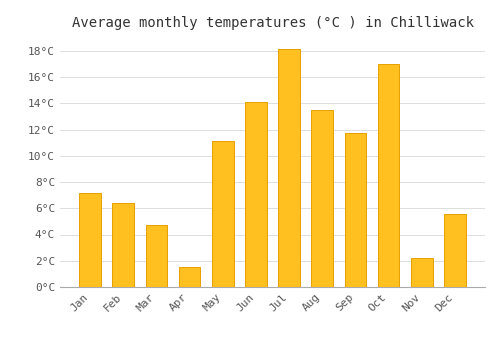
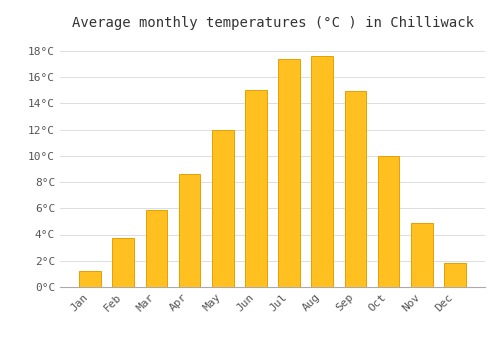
Jan: 7.2°C -> 1.2°C
Feb: 6.4°C -> 3.7°C
Mar: 4.7°C -> 5.9°C
Apr: 1.5°C -> 8.6°C
May: 11.1°C -> 12.0°C
Jun: 14.1°C -> 15.0°C
Jul: 18.1°C -> 17.4°C
Aug: 13.5°C -> 17.6°C
Sep: 11.7°C -> 14.9°C
Oct: 17.0°C -> 10.0°C
Nov: 2.2°C -> 4.9°C
Dec: 5.6°C -> 1.8°C
